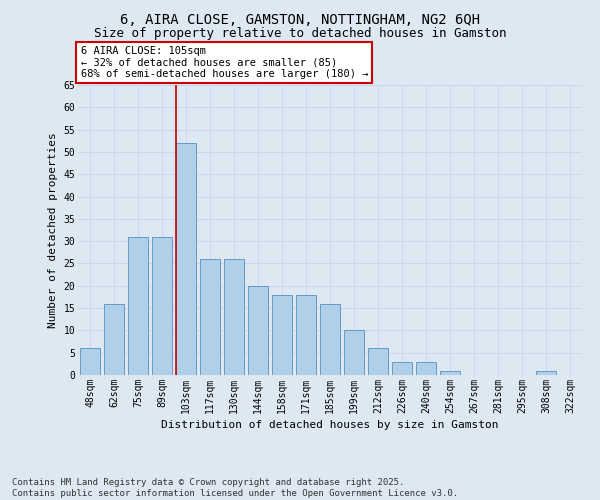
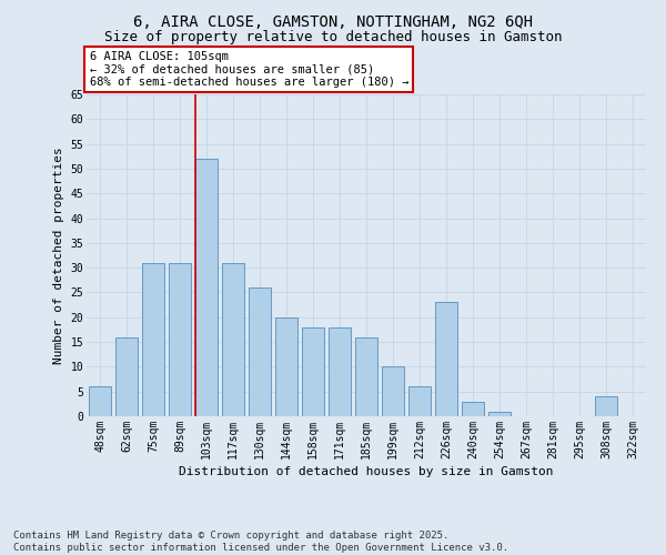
117sqm: 26 -> 31
226sqm: 3 -> 23
308sqm: 1 -> 4
